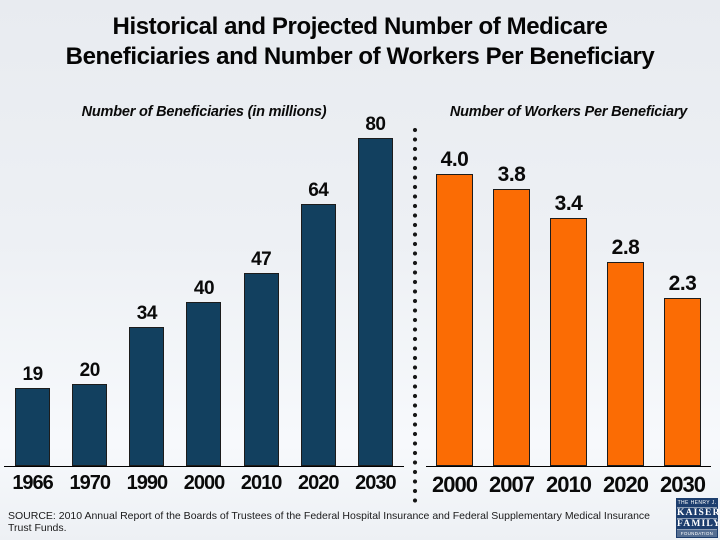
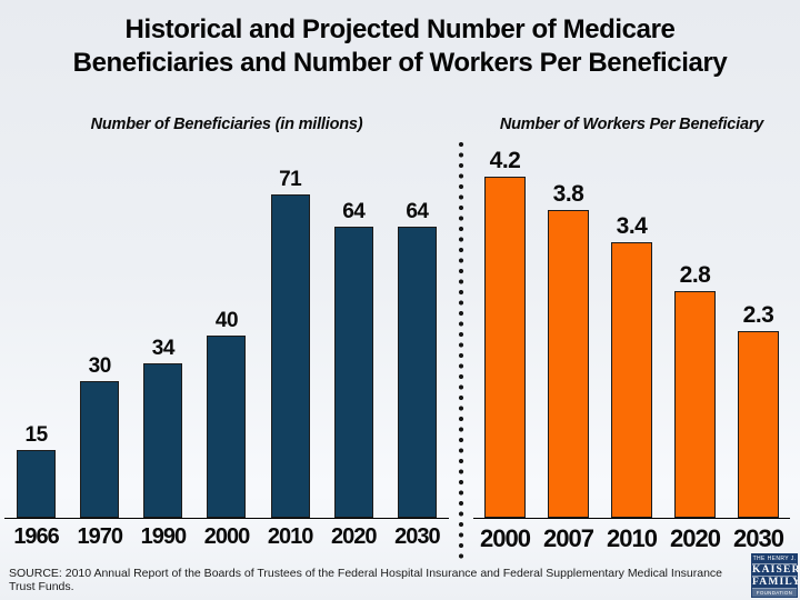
Number of Beneficiaries (in millions)/1966: 19 -> 15
Number of Beneficiaries (in millions)/1970: 20 -> 30
Number of Beneficiaries (in millions)/2010: 47 -> 71
Number of Beneficiaries (in millions)/2030: 80 -> 64
Number of Workers Per Beneficiary/2000: 4.0 -> 4.2
